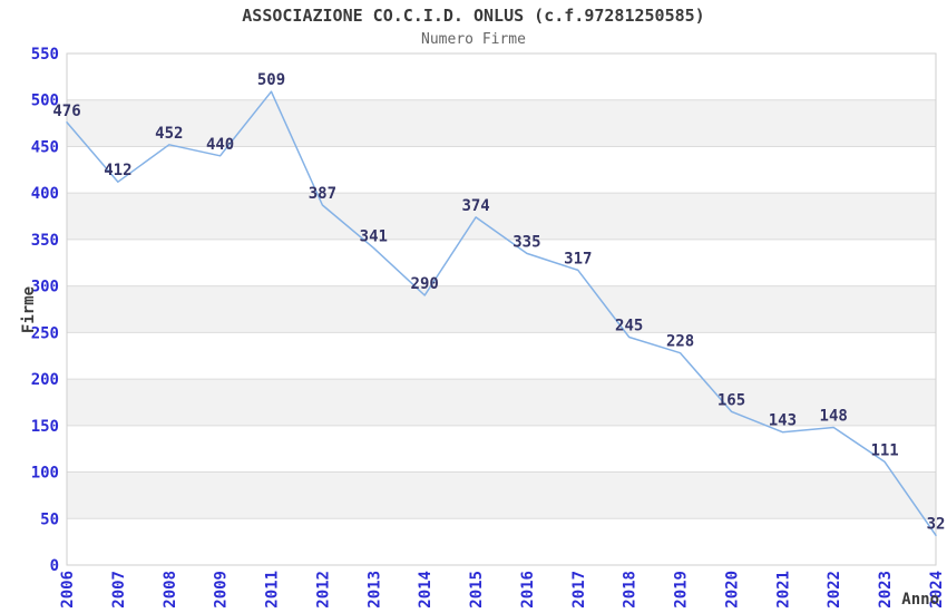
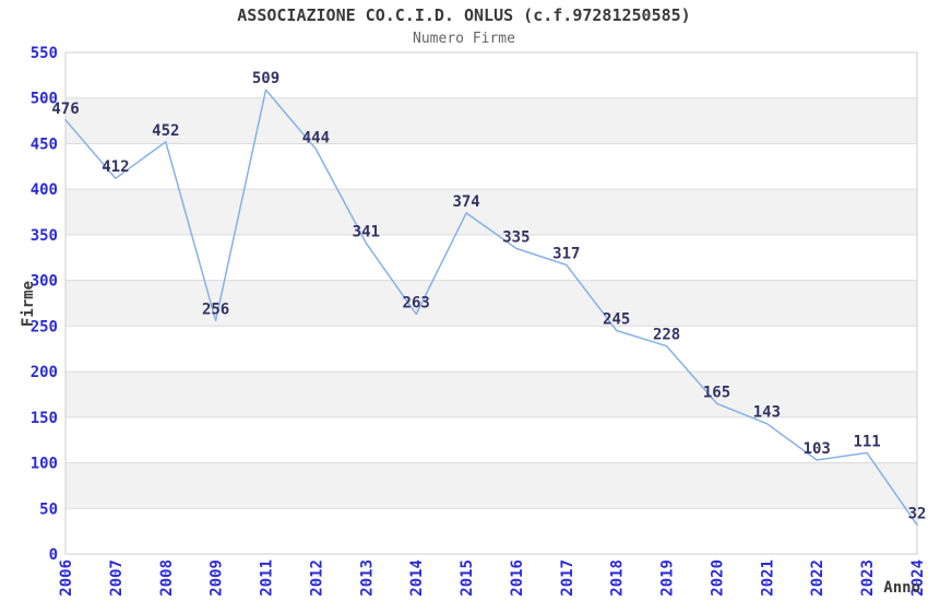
2009: 440 -> 256
2012: 387 -> 444
2014: 290 -> 263
2022: 148 -> 103
